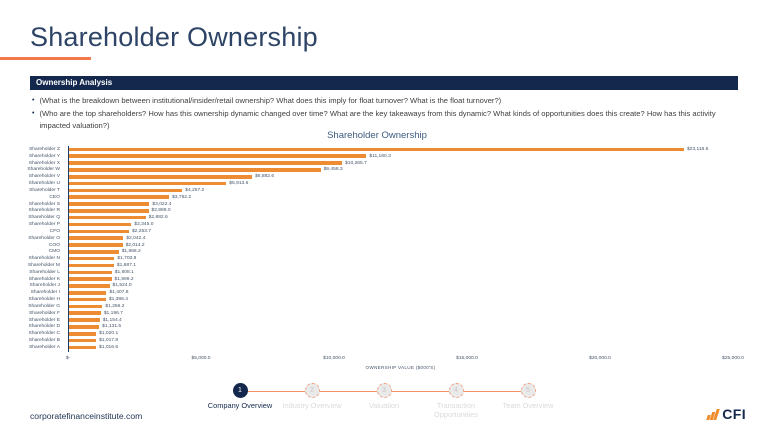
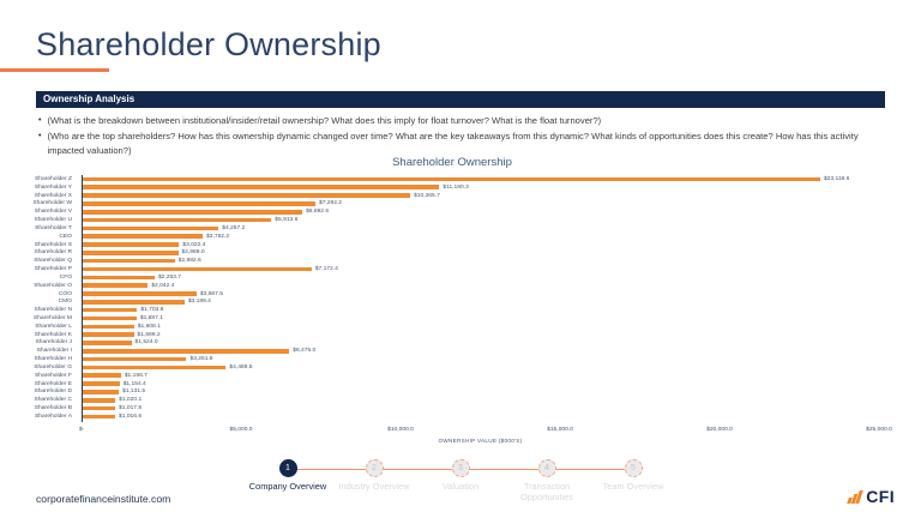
Shareholder W: $9,458.3 -> $7,292.2
Shareholder P: $2,345.0 -> $7,172.4
COO: $2,014.2 -> $3,567.5
CMO: $1,868.2 -> $3,189.4
Shareholder I: $1,407.8 -> $6,475.0
Shareholder H: $1,386.4 -> $3,251.8
Shareholder G: $1,256.2 -> $4,489.5
